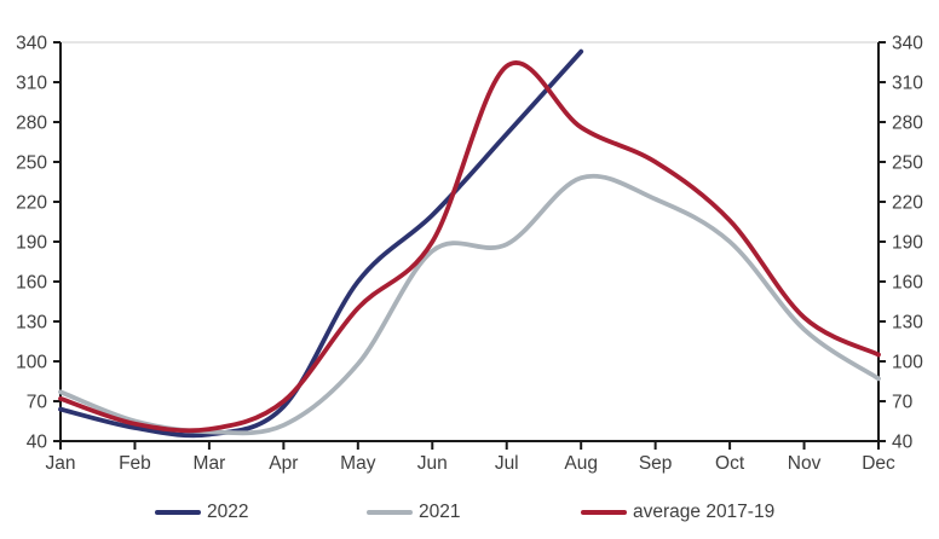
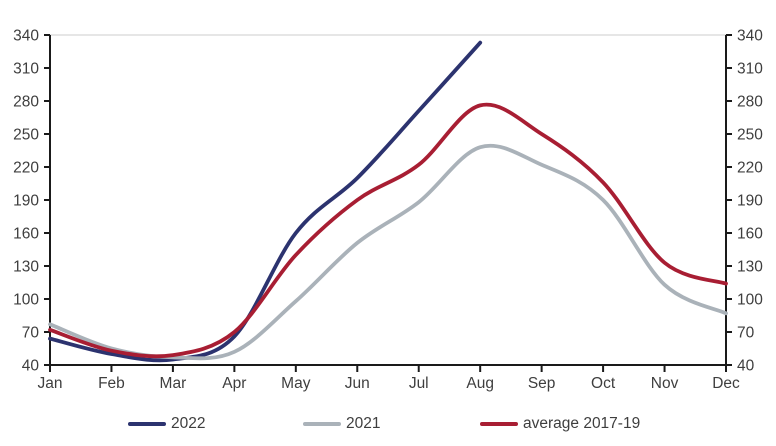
2021/Jun: 183 -> 151
average 2017-19/Jul: 322 -> 222
2021/Nov: 124 -> 113
average 2017-19/Dec: 105 -> 114
